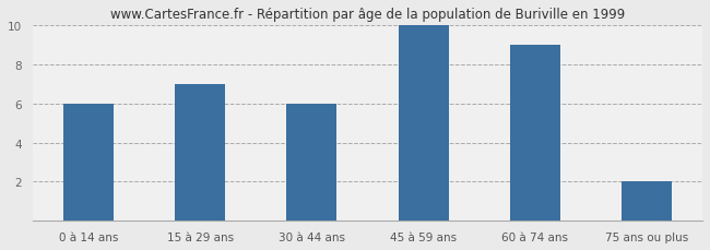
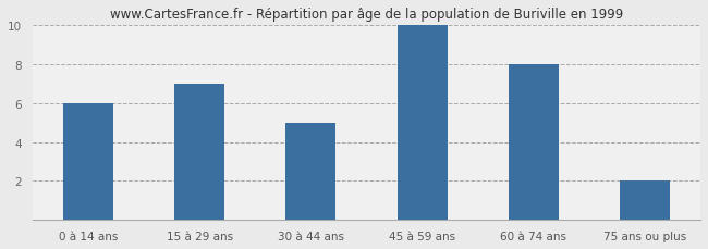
30 à 44 ans: 6 -> 5
60 à 74 ans: 9 -> 8
